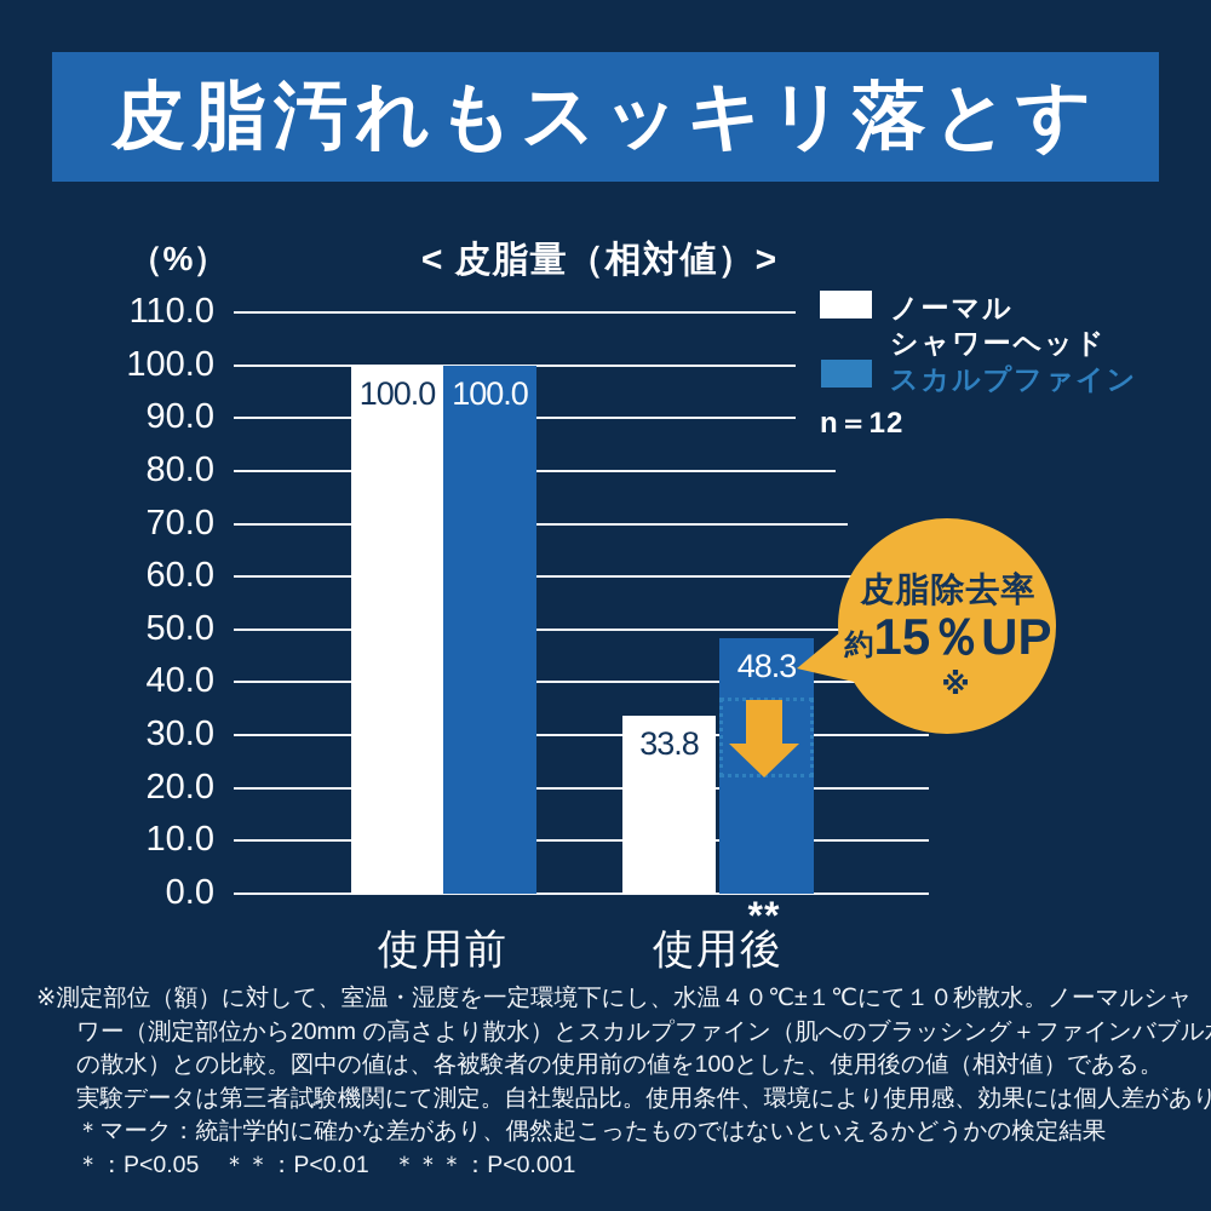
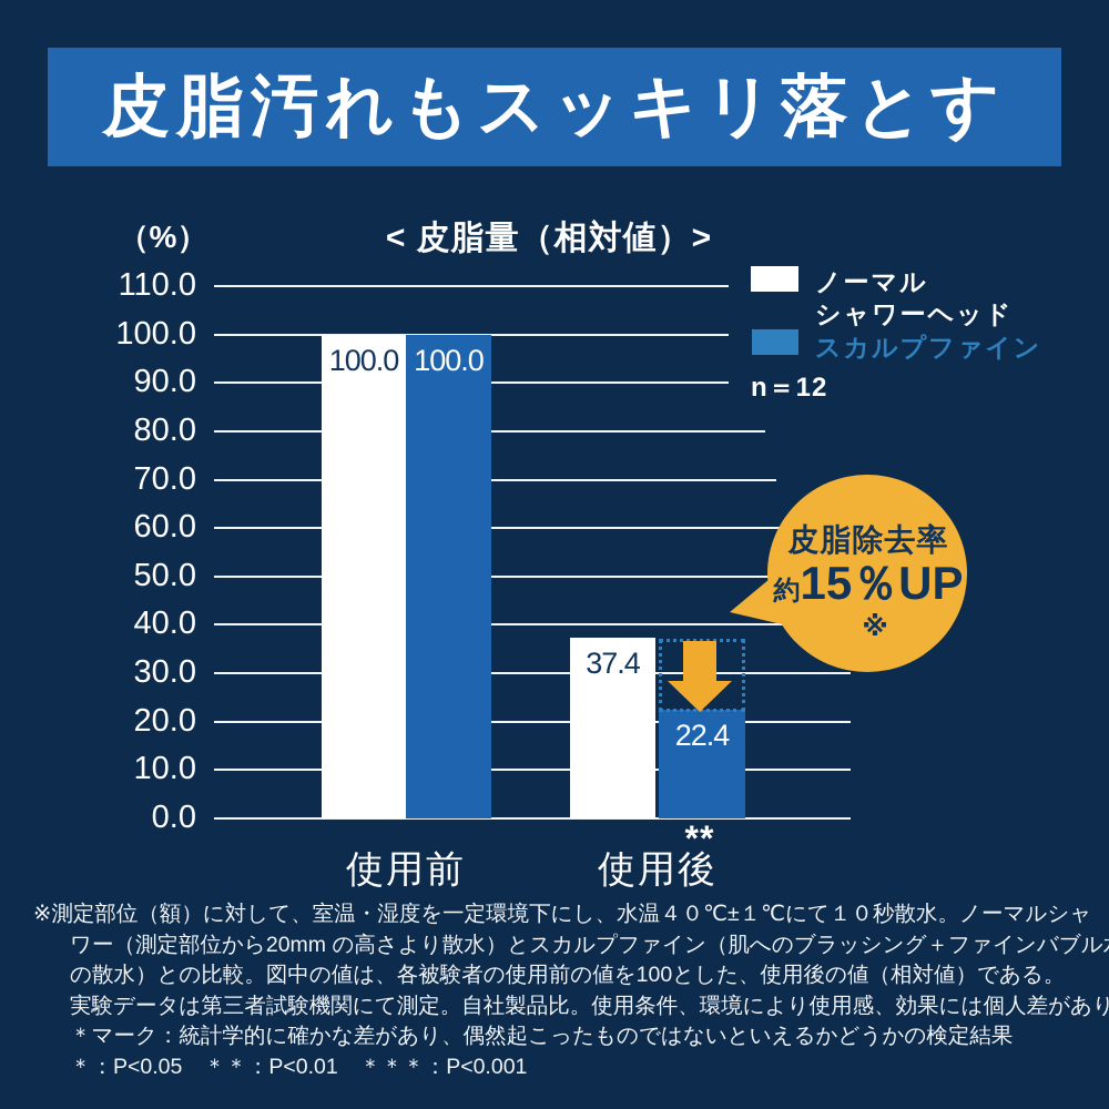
ノーマルシャワーヘッド/使用後: 33.8 -> 37.4
スカルプファイン/使用後: 48.3 -> 22.4
